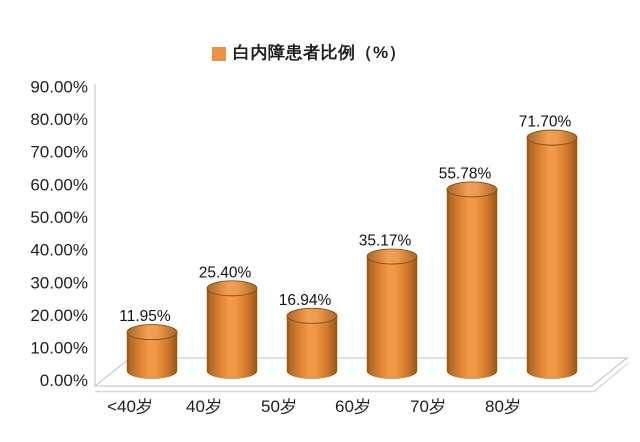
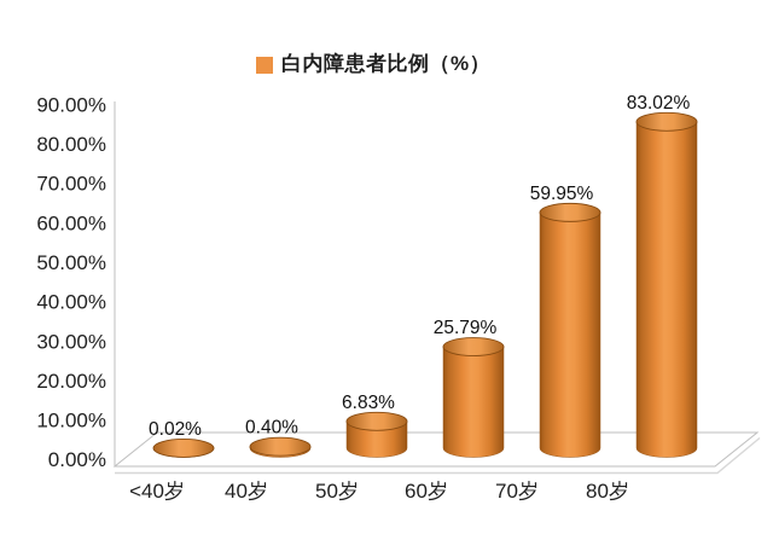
<40岁: 11.95% -> 0.02%
40岁: 25.40% -> 0.40%
50岁: 16.94% -> 6.83%
60岁: 35.17% -> 25.79%
70岁: 55.78% -> 59.95%
80岁: 71.70% -> 83.02%
